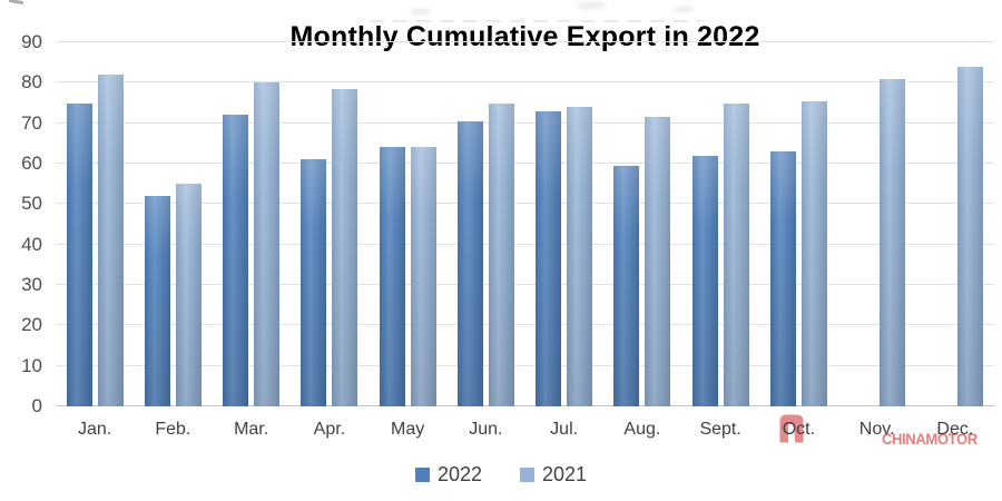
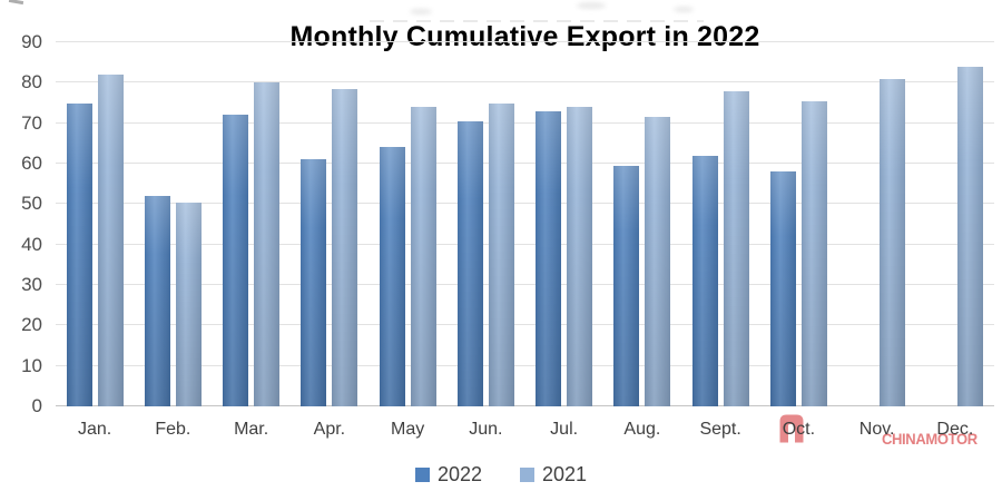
2021/Feb.: 55 -> 50
2021/May: 64 -> 74
2021/Sept.: 75 -> 78
2022/Oct.: 63 -> 58
